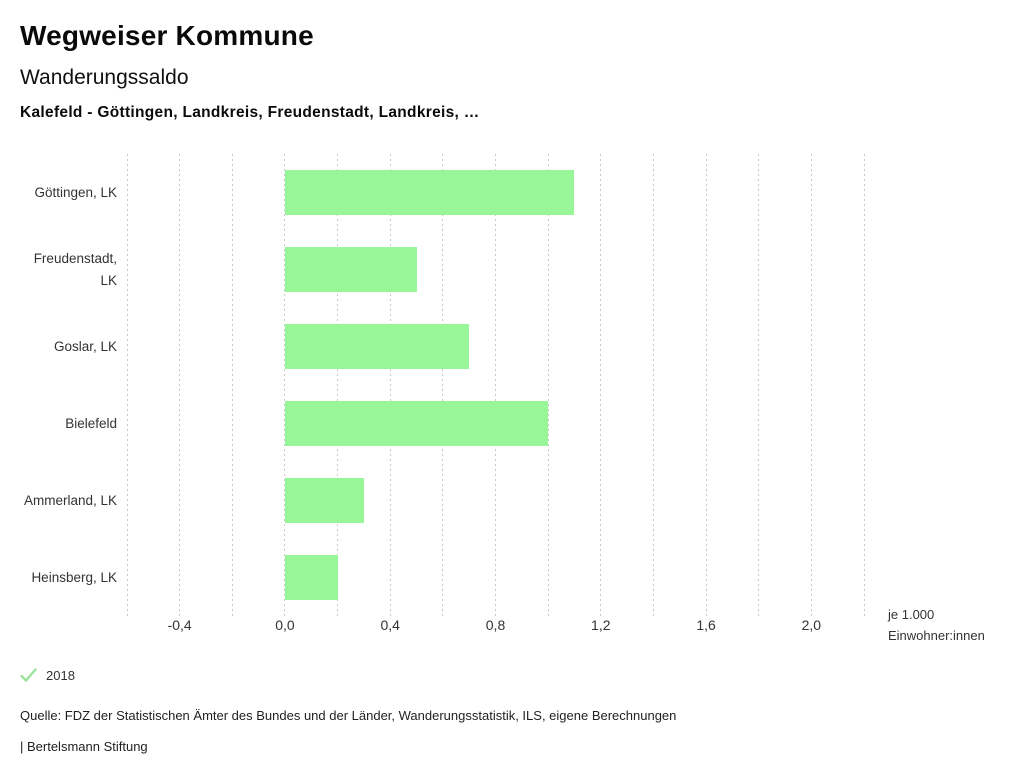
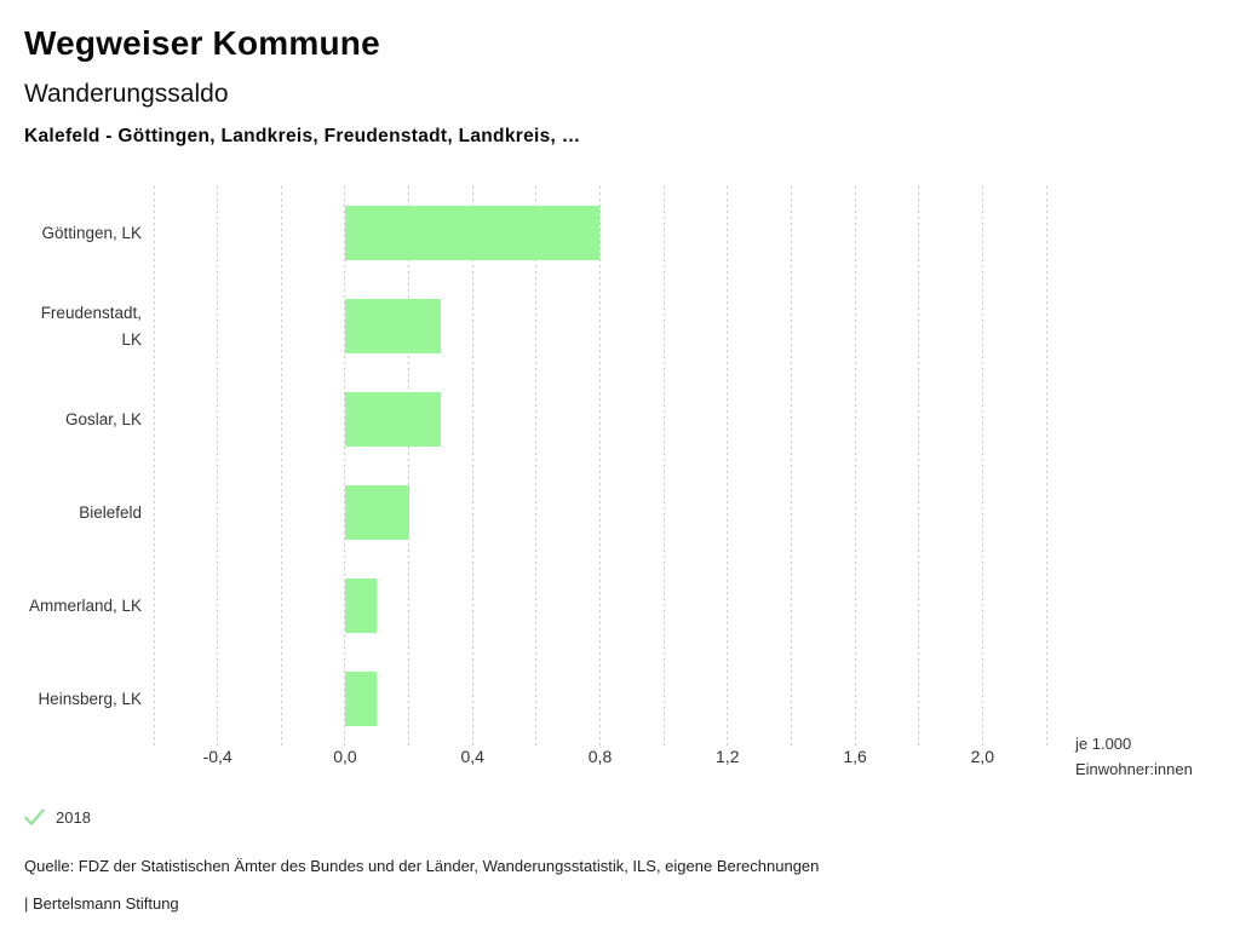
Göttingen, LK: 1,1 -> 0,8
Freudenstadt, LK: 0,5 -> 0,3
Goslar, LK: 0,7 -> 0,3
Bielefeld: 1,0 -> 0,2
Ammerland, LK: 0,3 -> 0,1
Heinsberg, LK: 0,2 -> 0,1
